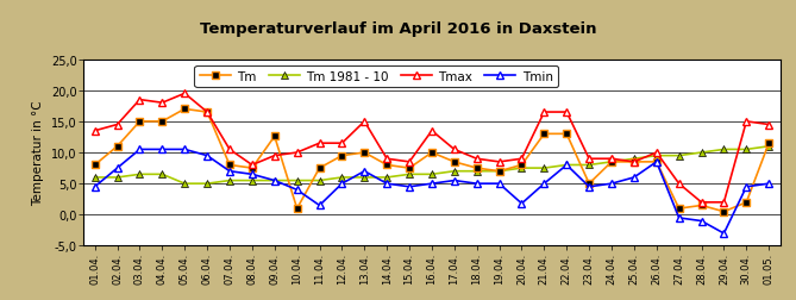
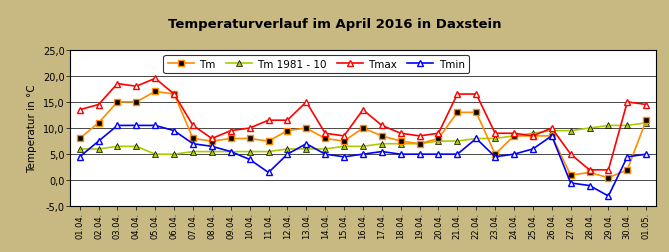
Tm/09.04.: 12,6 -> 8,0
Tm/10.04.: 1,0 -> 8,0
Tmin/20.04.: 1,8 -> 5,0
